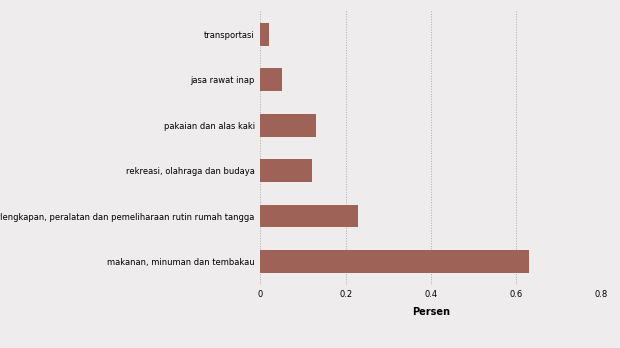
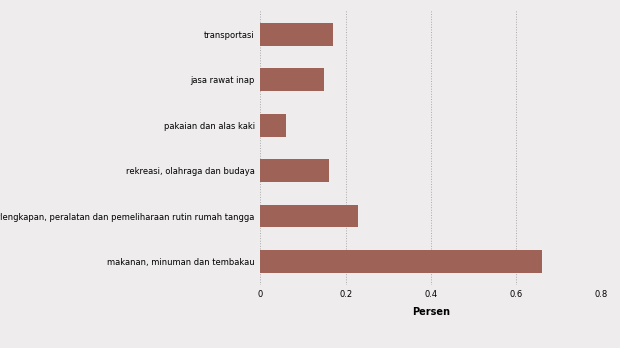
transportasi: 0.02 -> 0.17
jasa rawat inap: 0.05 -> 0.15
pakaian dan alas kaki: 0.13 -> 0.06
rekreasi, olahraga dan budaya: 0.12 -> 0.16
makanan, minuman dan tembakau: 0.63 -> 0.66
